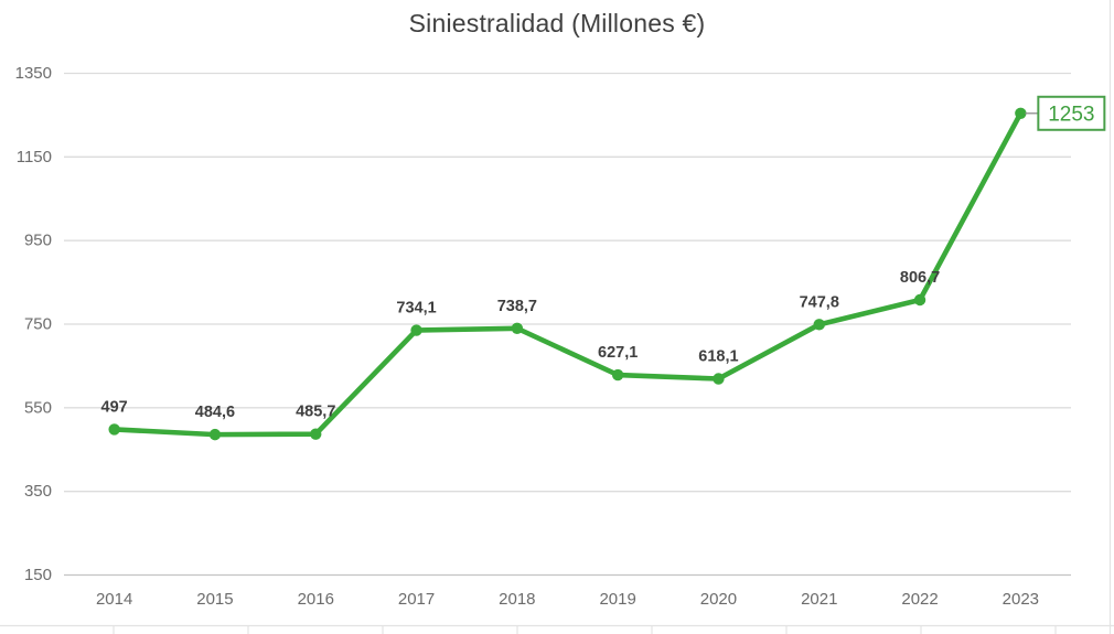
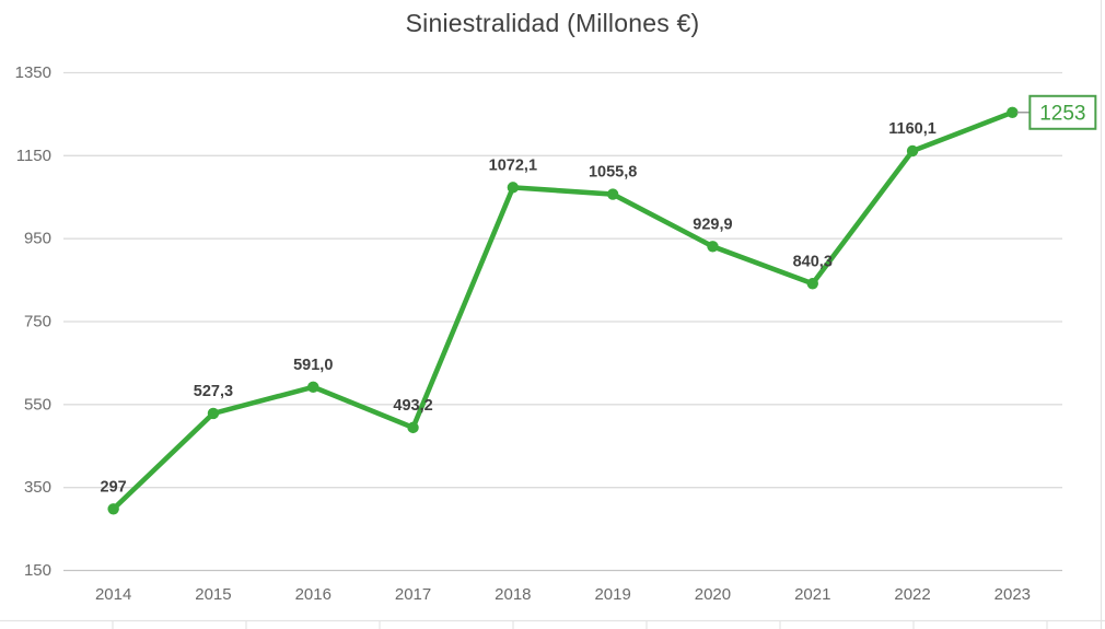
2014: 497 -> 297
2015: 484,6 -> 527,3
2016: 485,7 -> 591,0
2017: 734,1 -> 493,2
2018: 738,7 -> 1072,1
2019: 627,1 -> 1055,8
2020: 618,1 -> 929,9
2021: 747,8 -> 840,3
2022: 806,7 -> 1160,1
